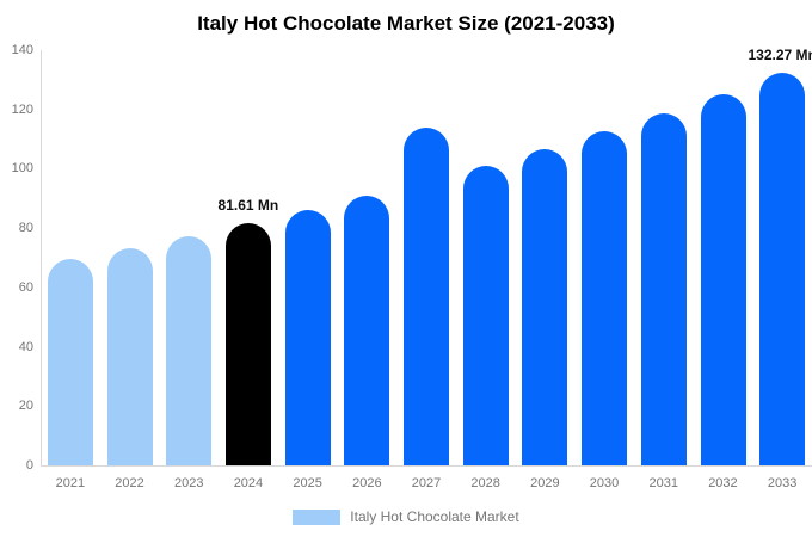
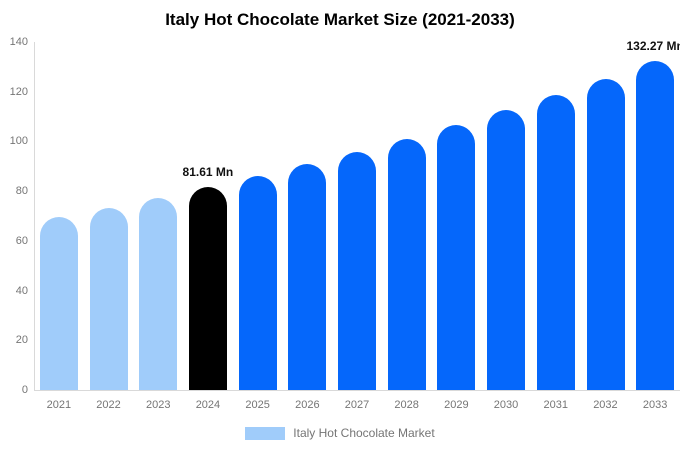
2027: 114 -> 96
